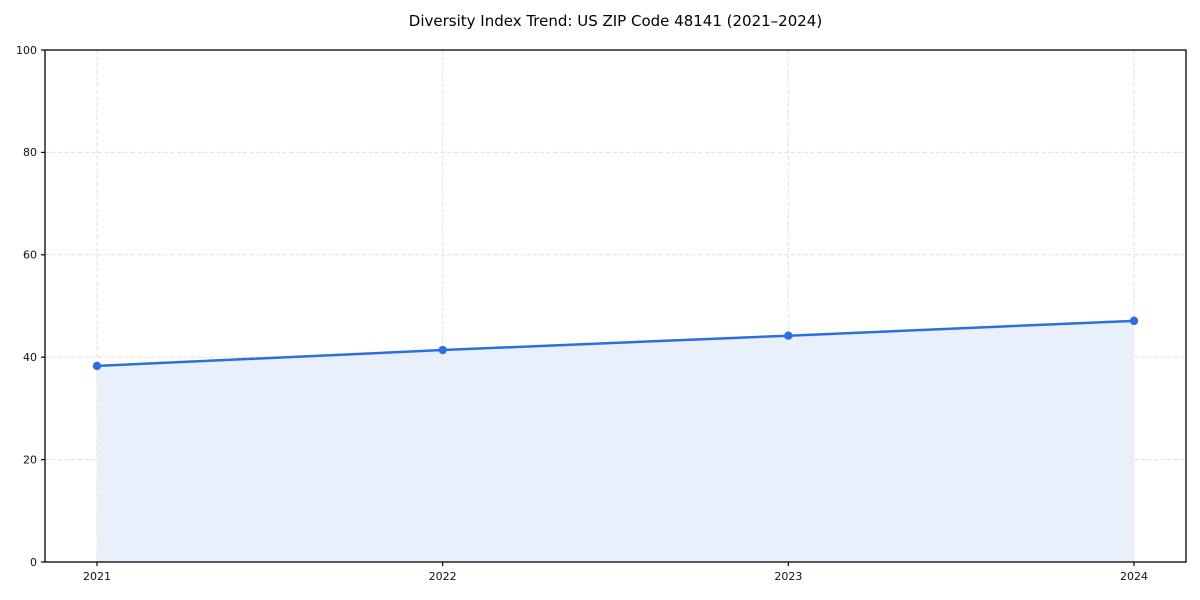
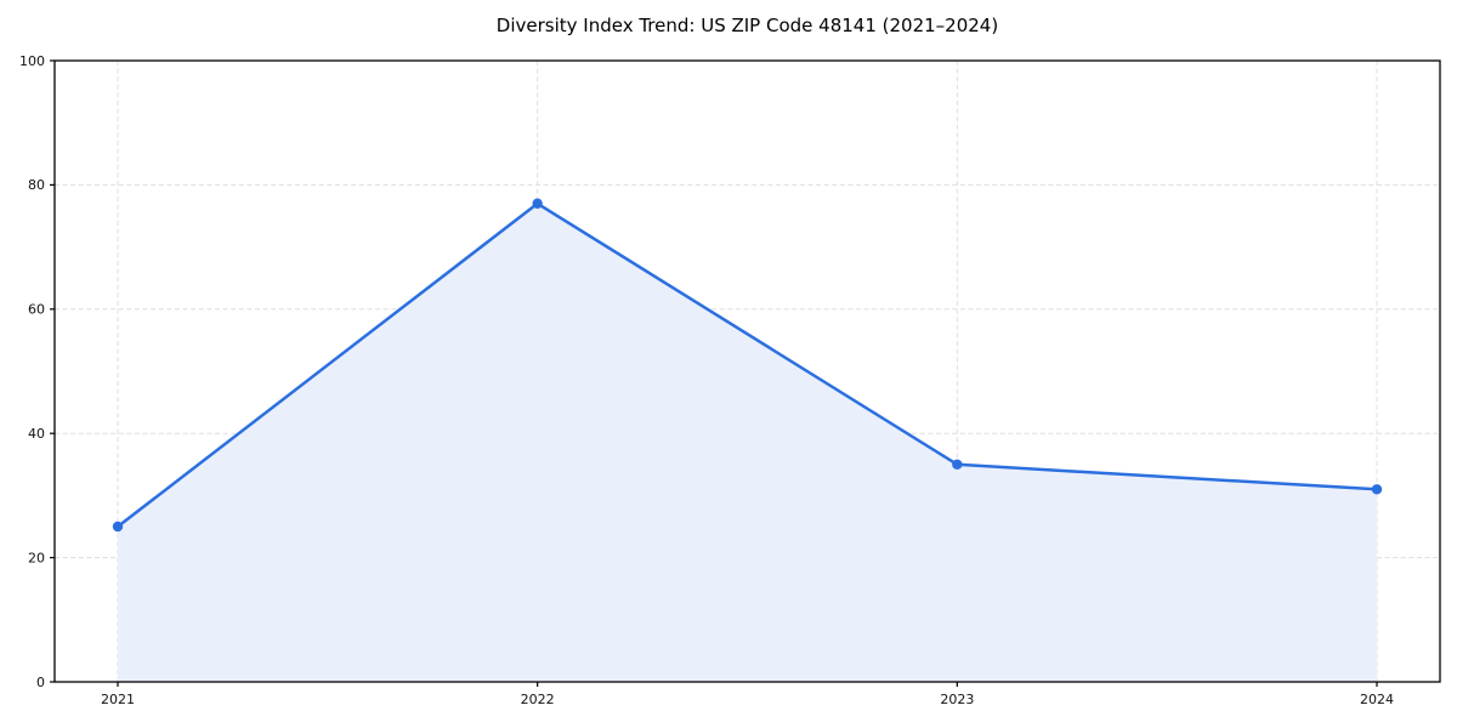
2021: 38 -> 25
2022: 41 -> 77
2023: 44 -> 35
2024: 47 -> 31
